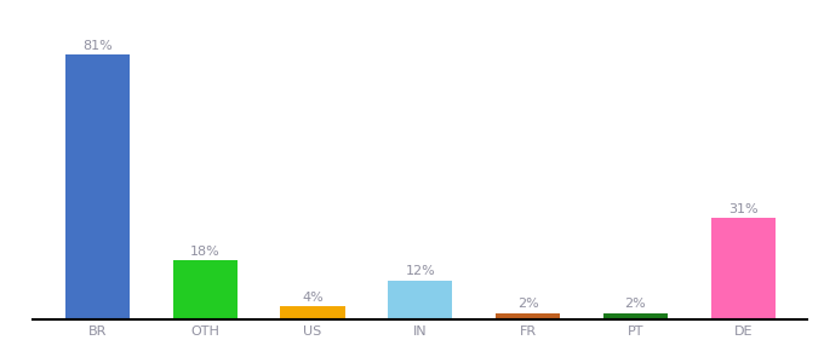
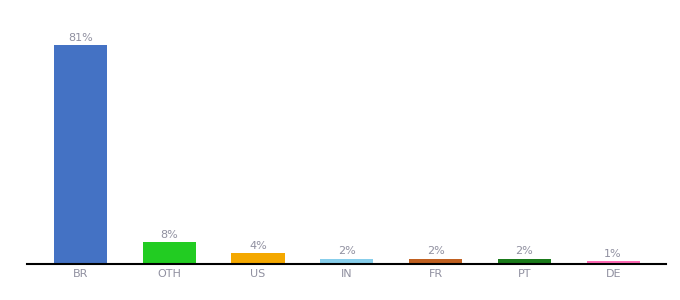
OTH: 18% -> 8%
IN: 12% -> 2%
DE: 31% -> 1%
